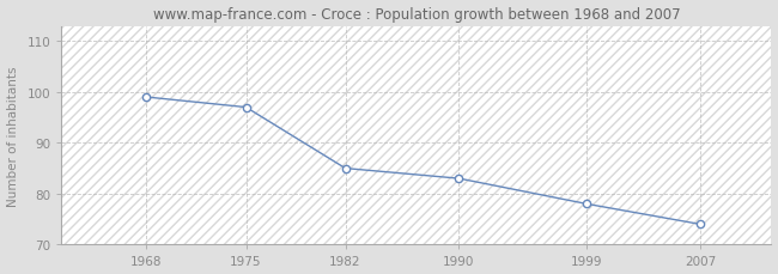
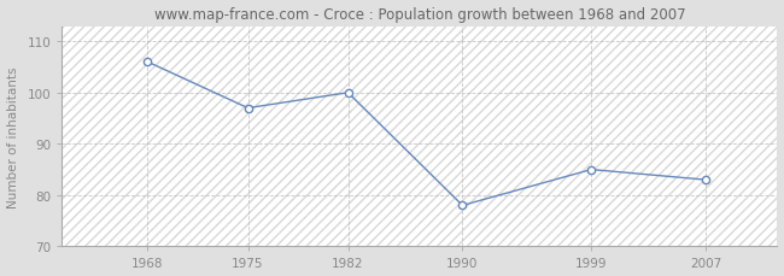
1968: 99 -> 106
1982: 85 -> 100
1990: 83 -> 78
1999: 78 -> 85
2007: 74 -> 83
